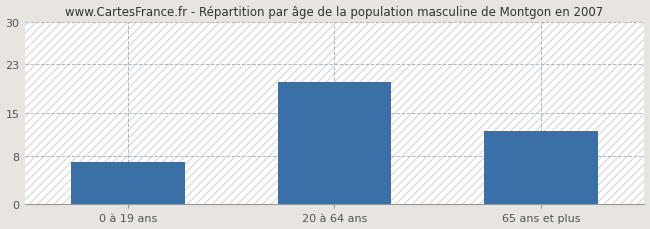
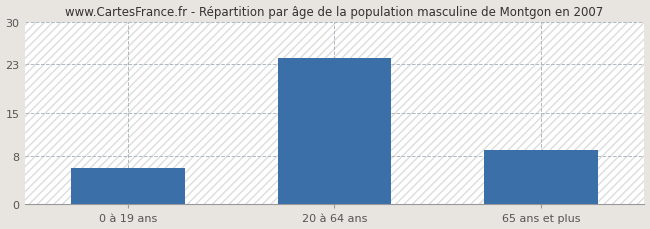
0 à 19 ans: 7 -> 6
20 à 64 ans: 20 -> 24
65 ans et plus: 12 -> 9
